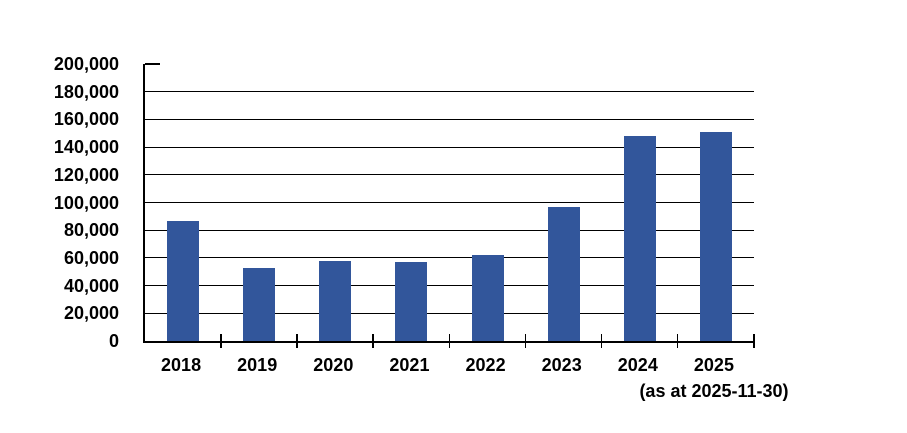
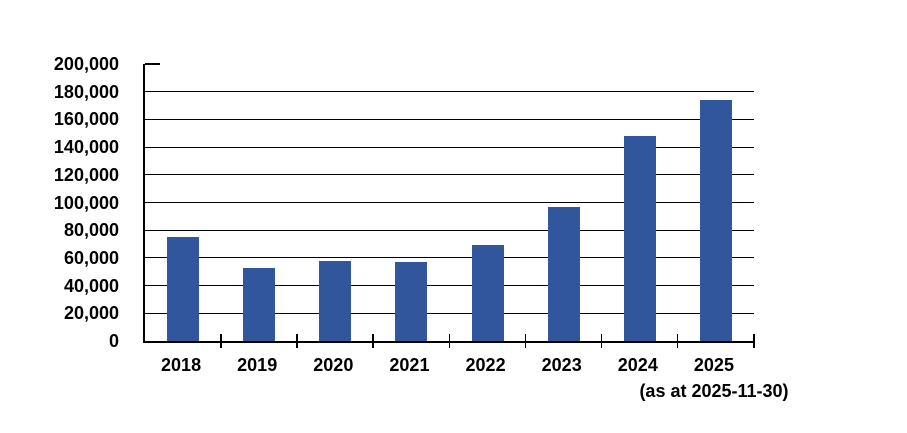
2018: 87000 -> 75000
2022: 62000 -> 69000
2025: 151000 -> 174000
